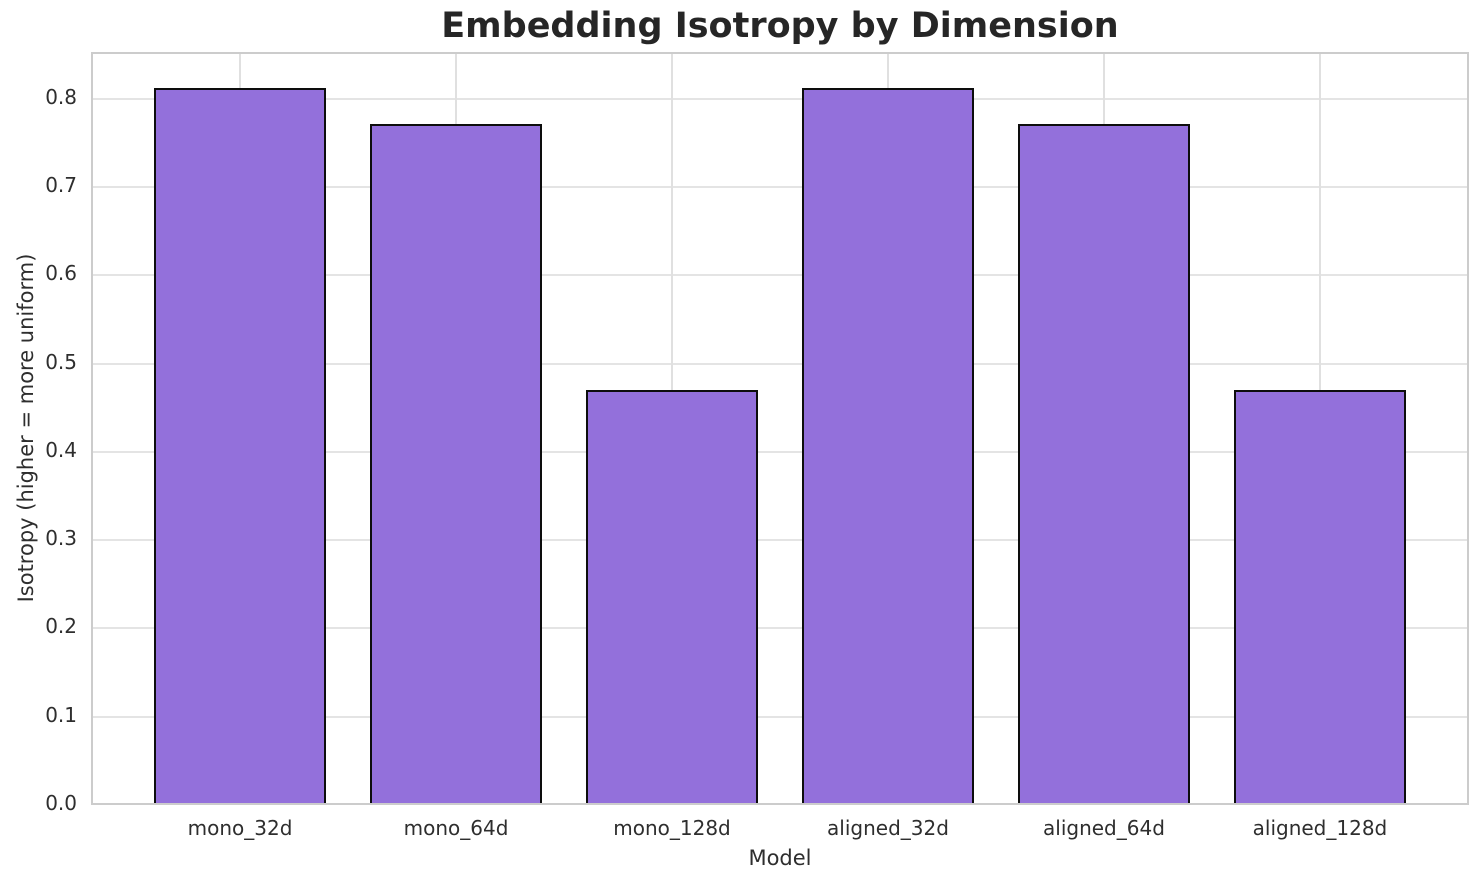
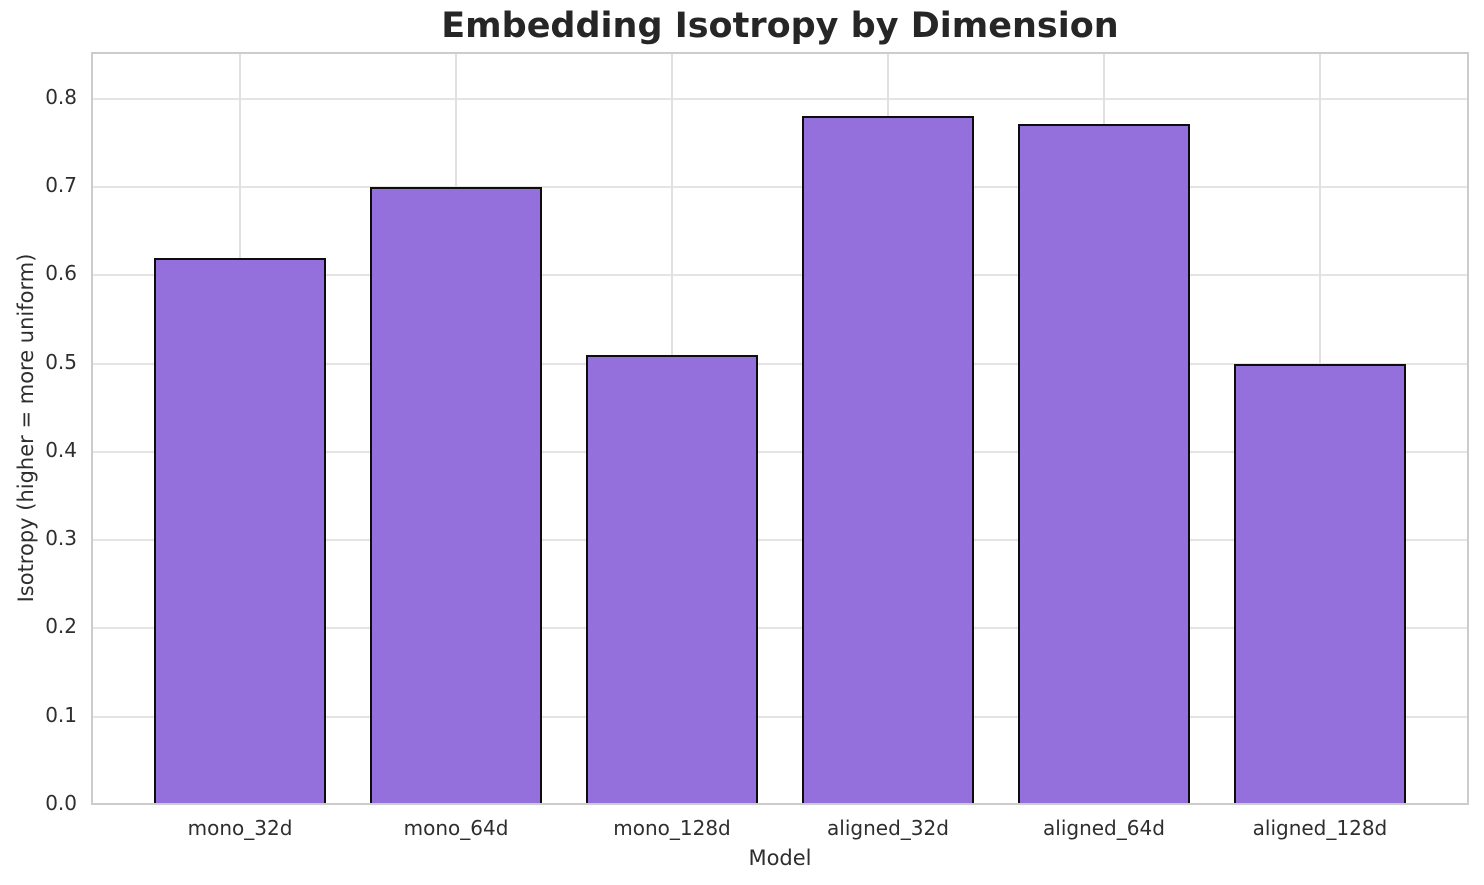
mono_32d: 0.81 -> 0.62
mono_64d: 0.77 -> 0.70
mono_128d: 0.47 -> 0.51
aligned_32d: 0.81 -> 0.78
aligned_128d: 0.47 -> 0.50
